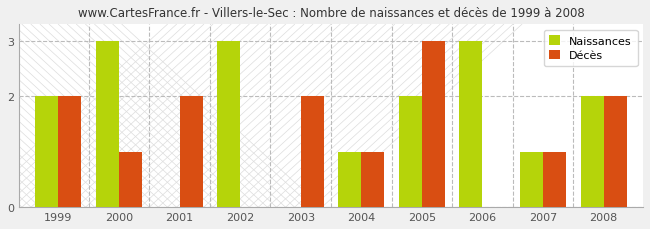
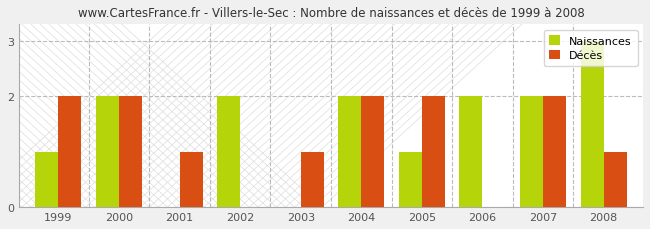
Naissances/1999: 2 -> 1
Naissances/2000: 3 -> 2
Décès/2000: 1 -> 2
Décès/2001: 2 -> 1
Naissances/2002: 3 -> 2
Décès/2003: 2 -> 1
Naissances/2004: 1 -> 2
Décès/2004: 1 -> 2
Naissances/2005: 2 -> 1
Décès/2005: 3 -> 2
Naissances/2006: 3 -> 2
Naissances/2007: 1 -> 2
Décès/2007: 1 -> 2
Naissances/2008: 2 -> 3
Décès/2008: 2 -> 1
